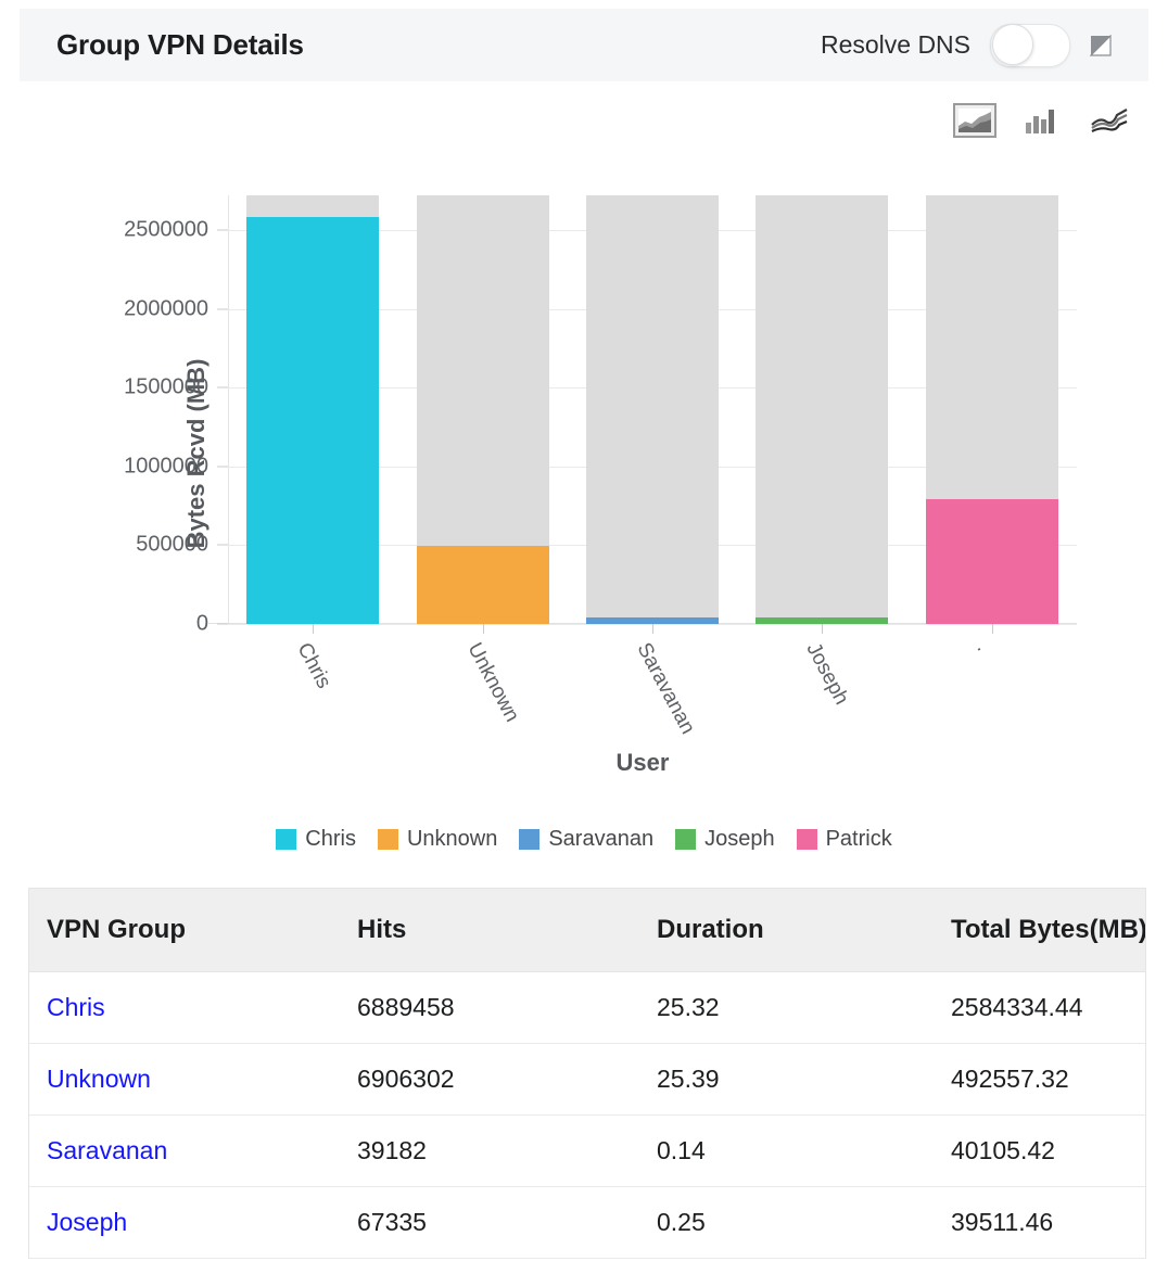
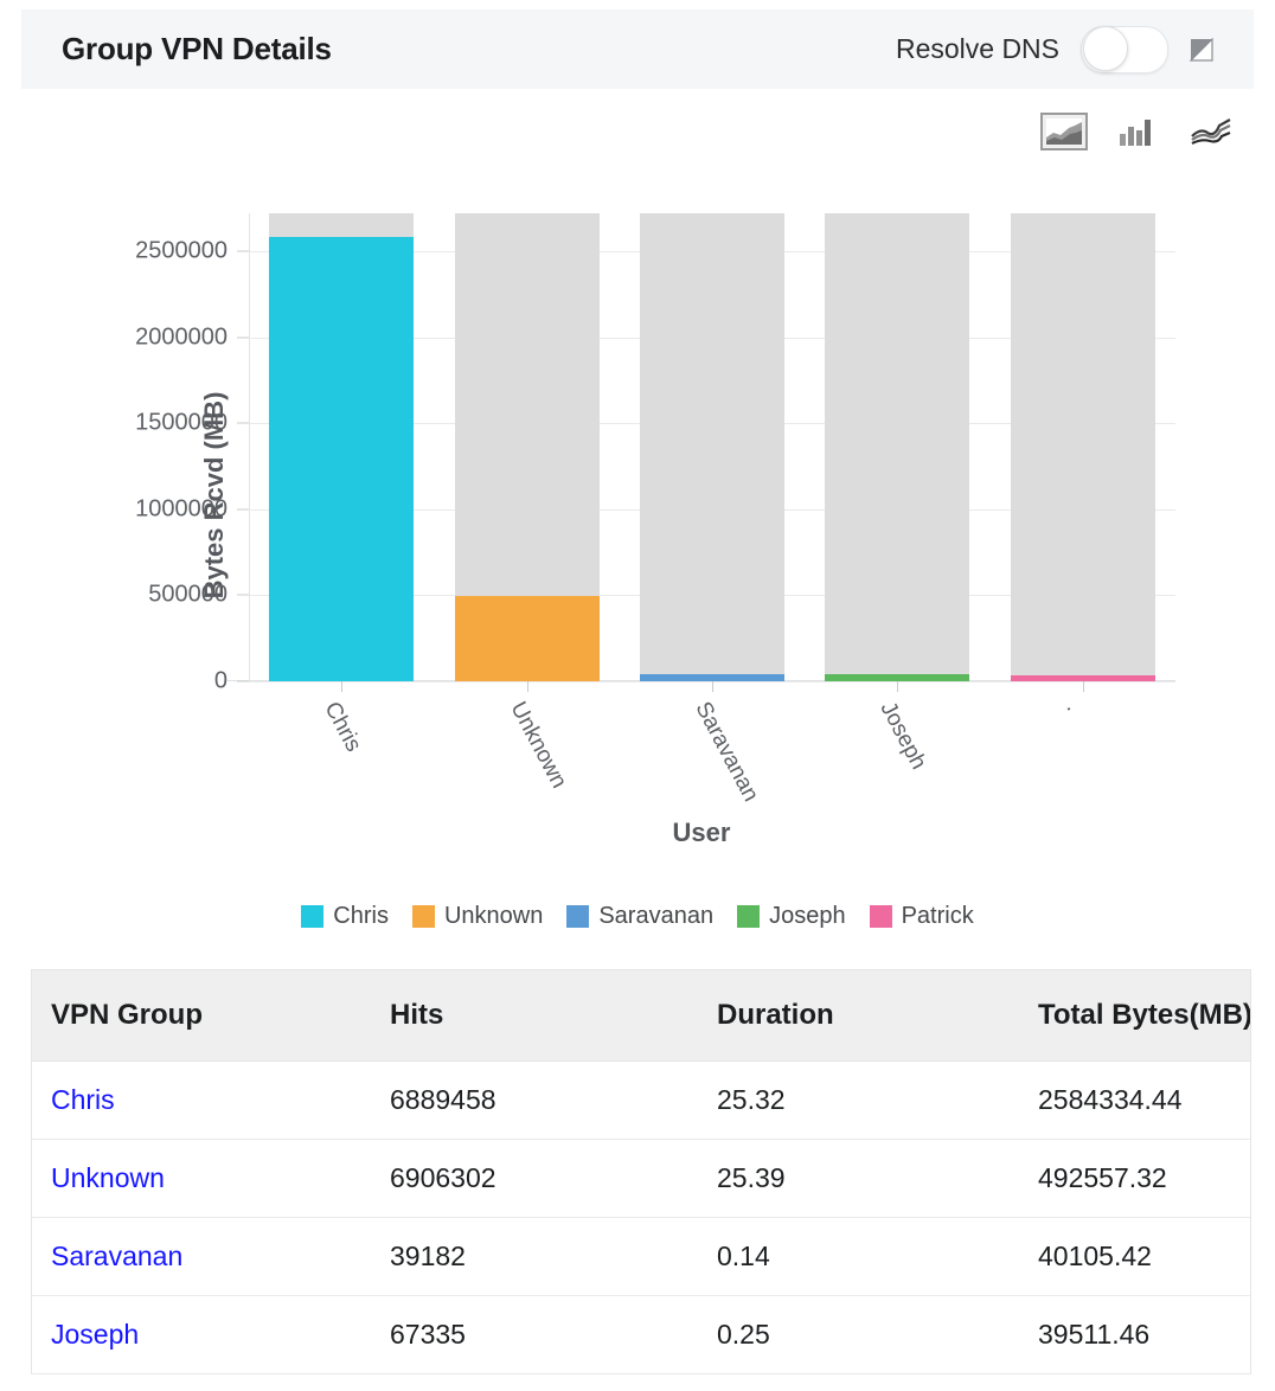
.: 790000 -> 30000
